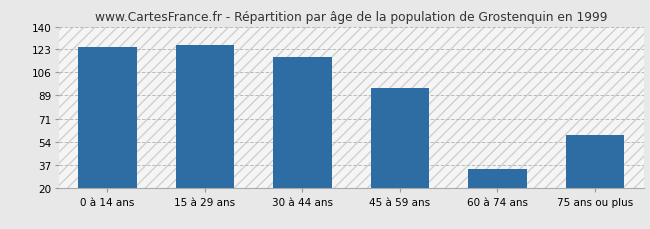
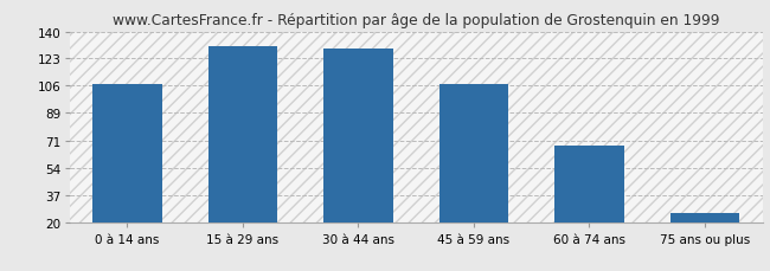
0 à 14 ans: 125 -> 107
15 à 29 ans: 126 -> 131
30 à 44 ans: 117 -> 129
45 à 59 ans: 94 -> 107
60 à 74 ans: 34 -> 68
75 ans ou plus: 59 -> 26
